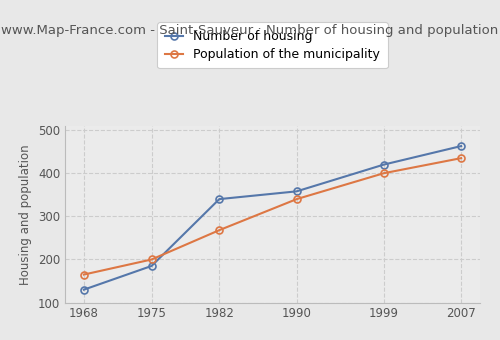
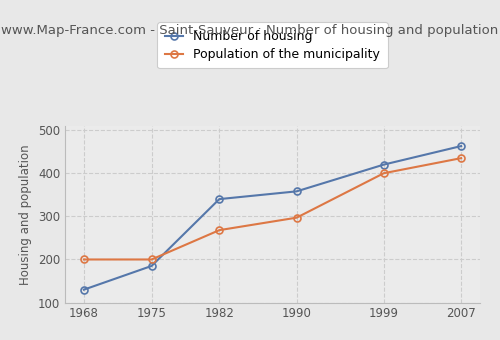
Population of the municipality/1968: 165 -> 200
Population of the municipality/1990: 340 -> 297
